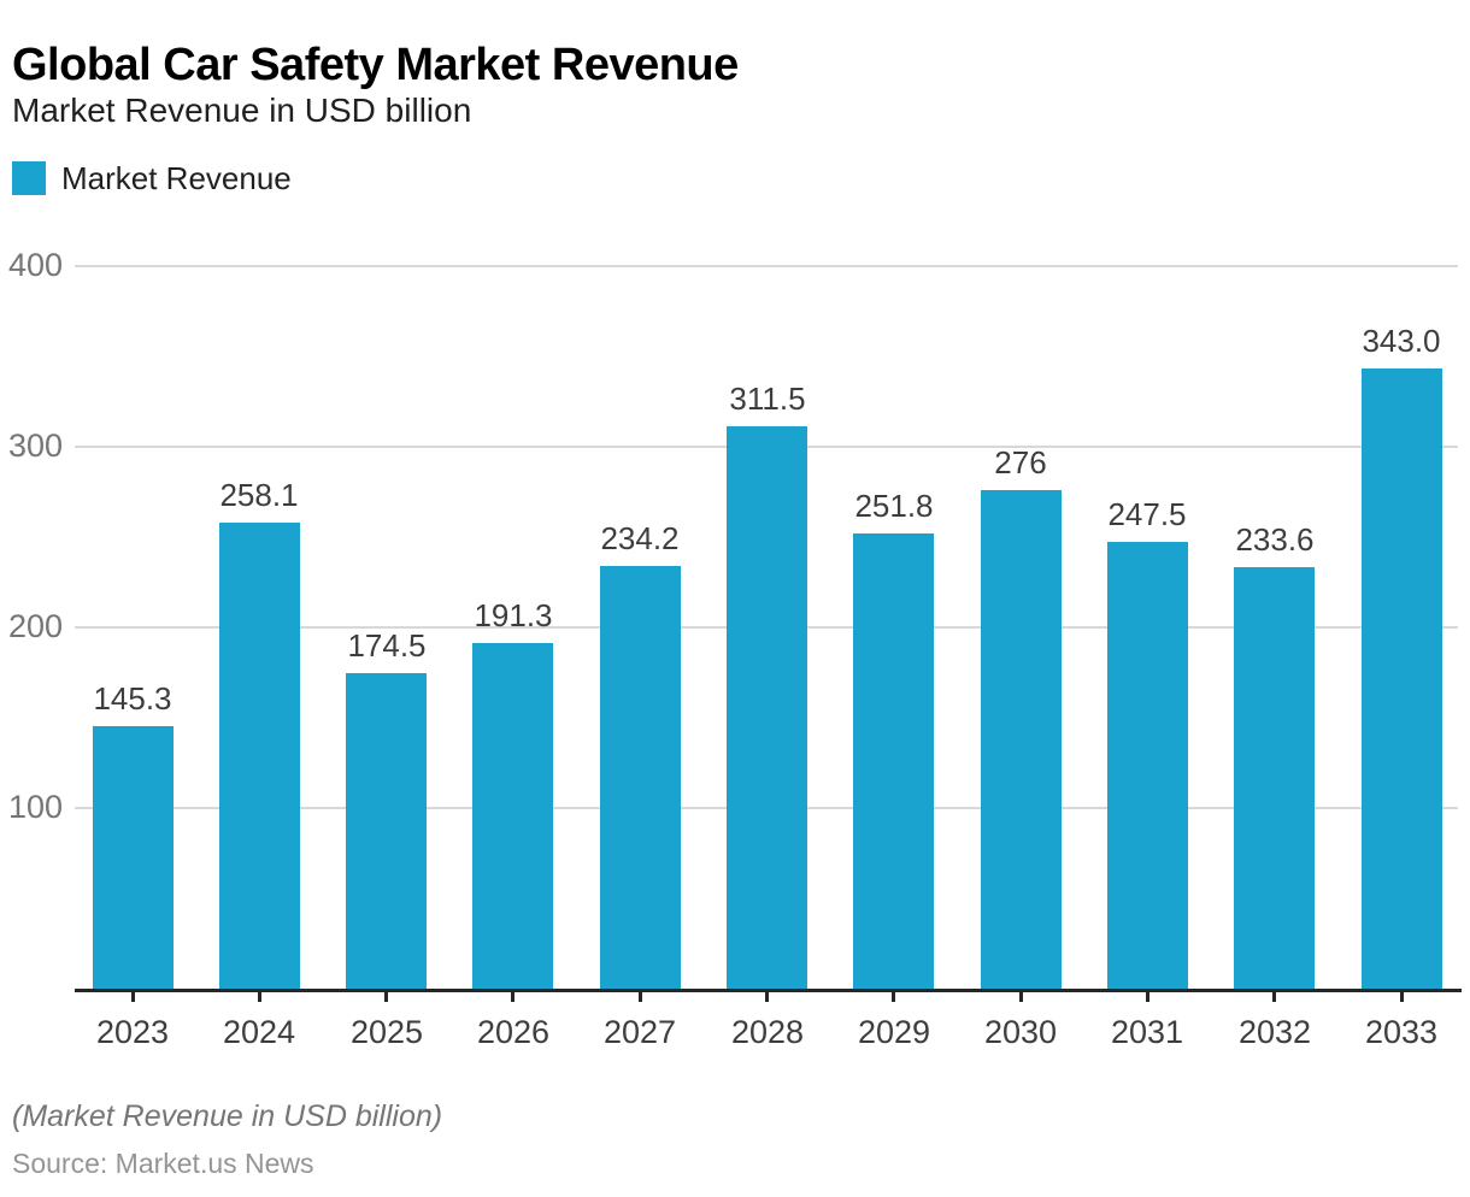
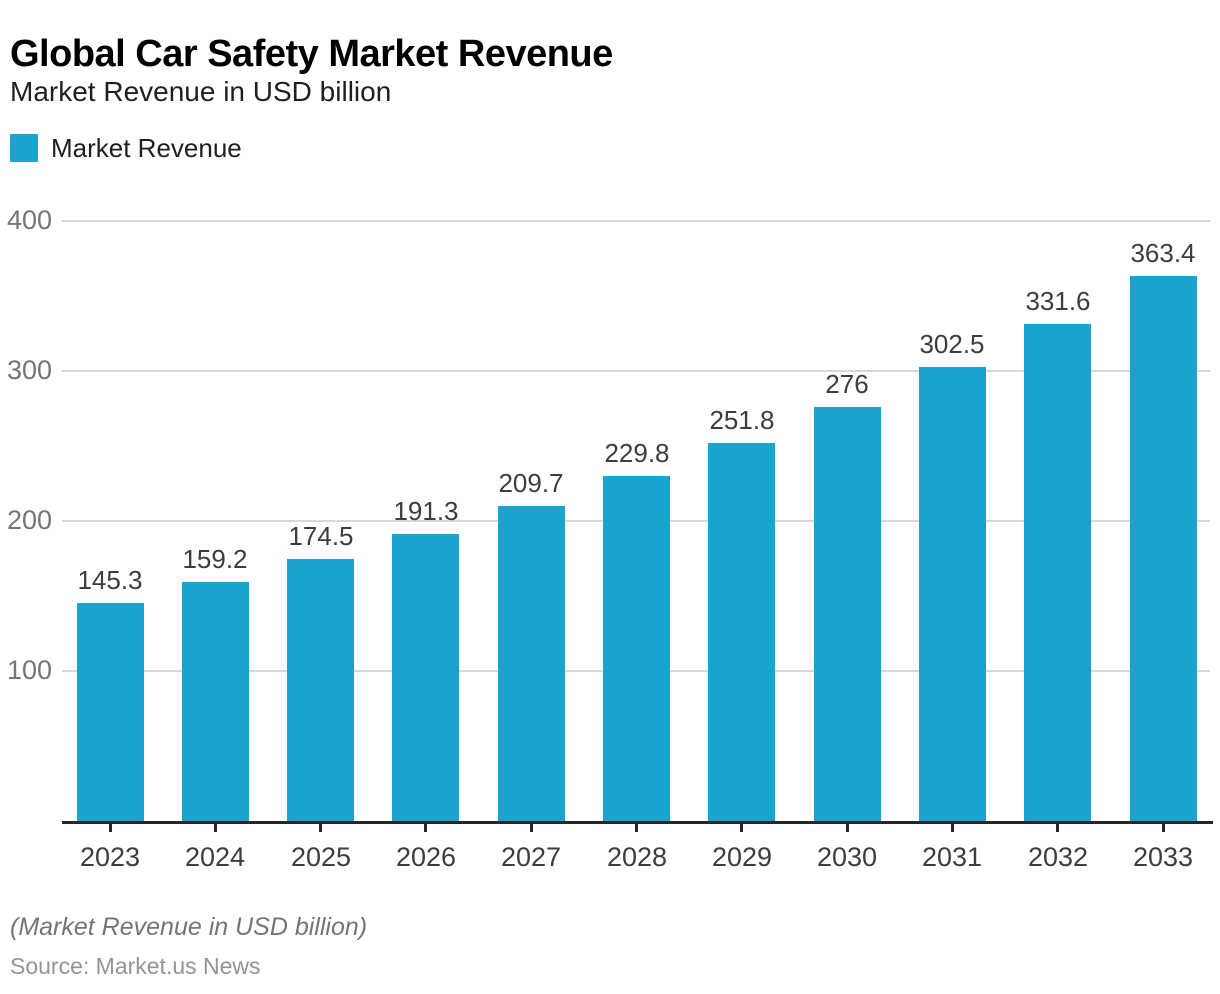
2024: 258.1 -> 159.2
2027: 234.2 -> 209.7
2028: 311.5 -> 229.8
2031: 247.5 -> 302.5
2032: 233.6 -> 331.6
2033: 343.0 -> 363.4
